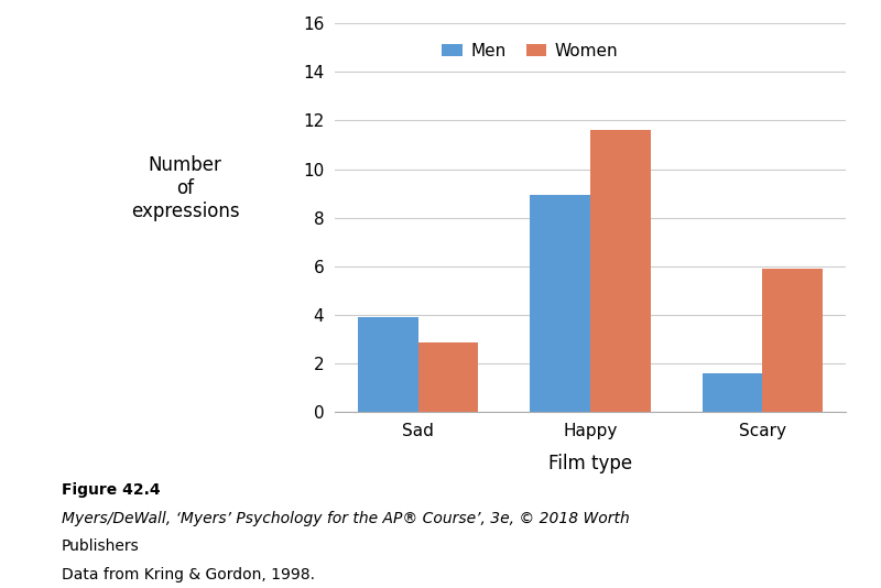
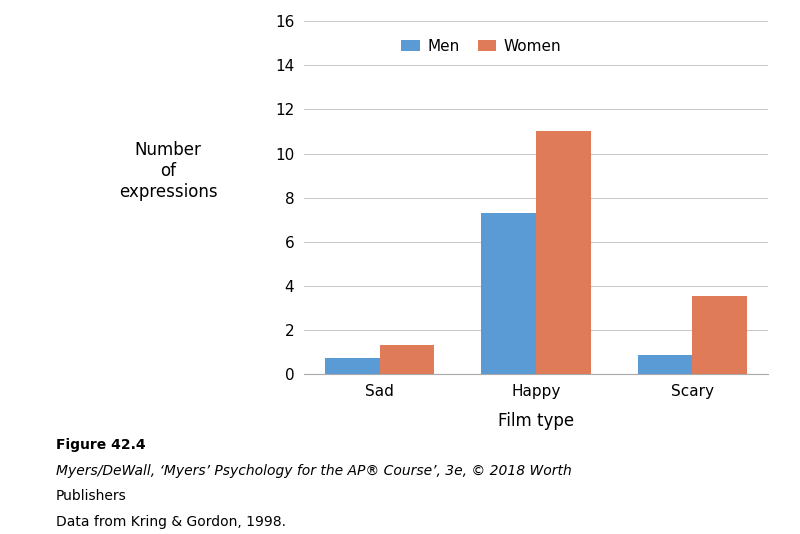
Men/Sad: 3.90 -> 0.70
Women/Sad: 2.85 -> 1.30
Men/Happy: 8.95 -> 7.30
Women/Happy: 11.60 -> 11.00
Men/Scary: 1.60 -> 0.85
Women/Scary: 5.90 -> 3.55
